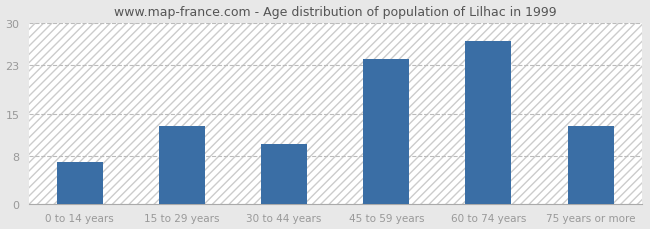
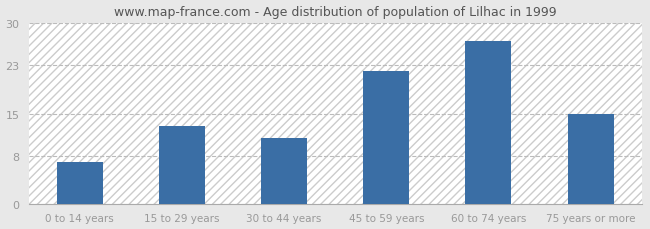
30 to 44 years: 10 -> 11
45 to 59 years: 24 -> 22
75 years or more: 13 -> 15
